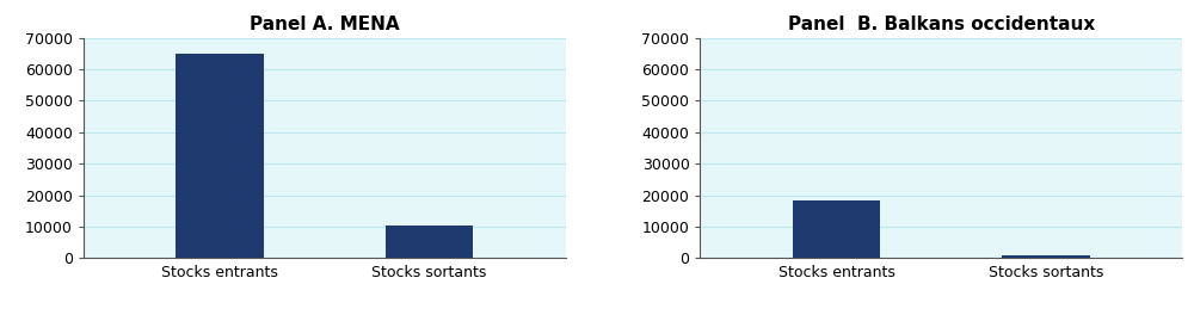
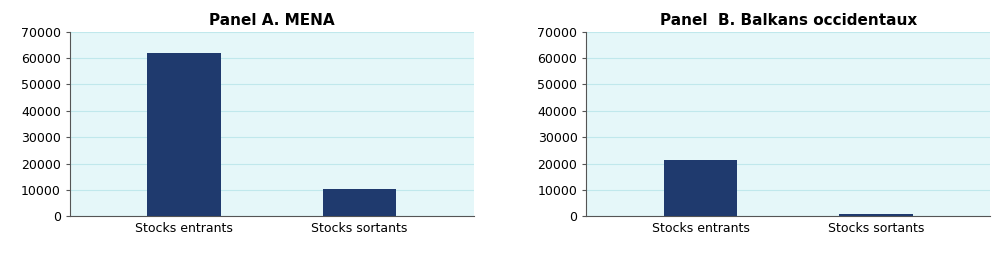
Panel A. MENA/Stocks entrants: 65000 -> 62000
Panel B. Balkans occidentaux/Stocks entrants: 18500 -> 21500
